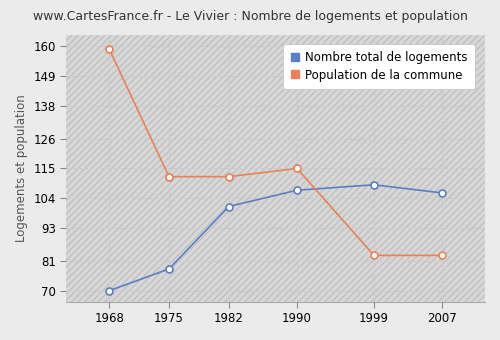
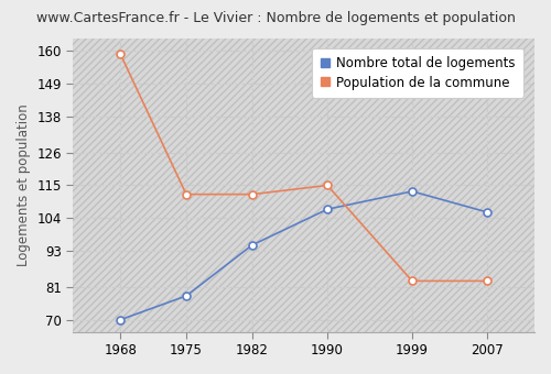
Nombre total de logements/1982: 101 -> 95
Nombre total de logements/1999: 109 -> 113
